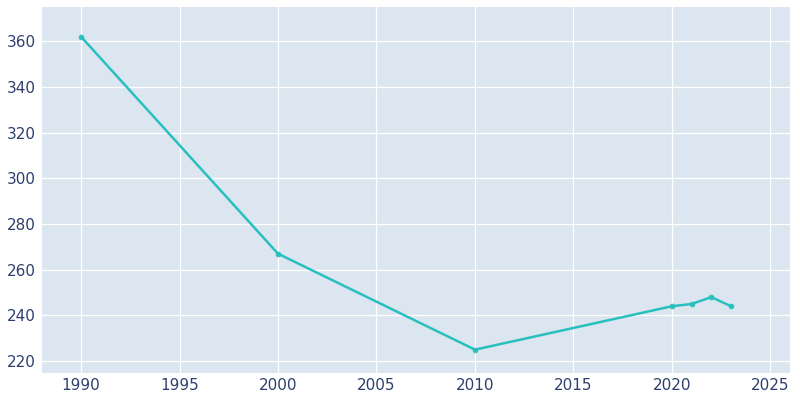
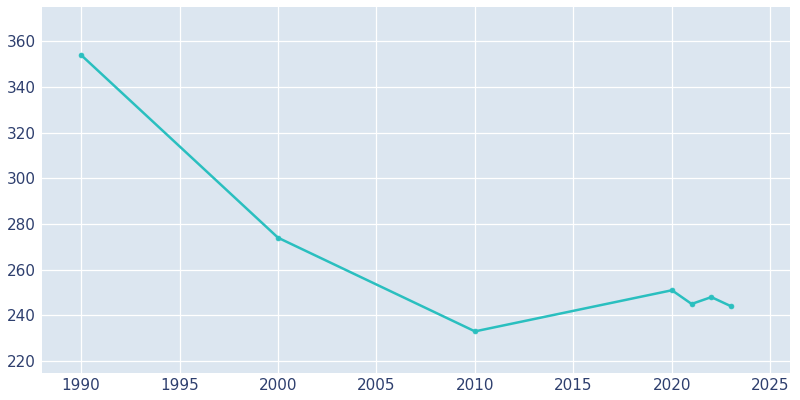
1990: 362 -> 354
2000: 267 -> 274
2010: 225 -> 233
2020: 244 -> 251
